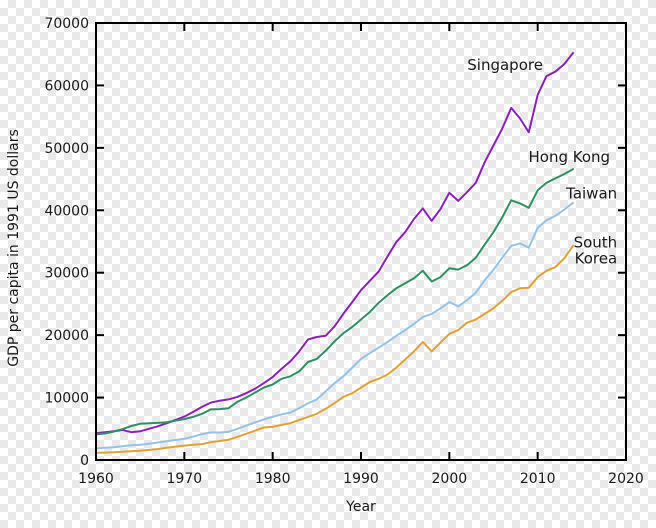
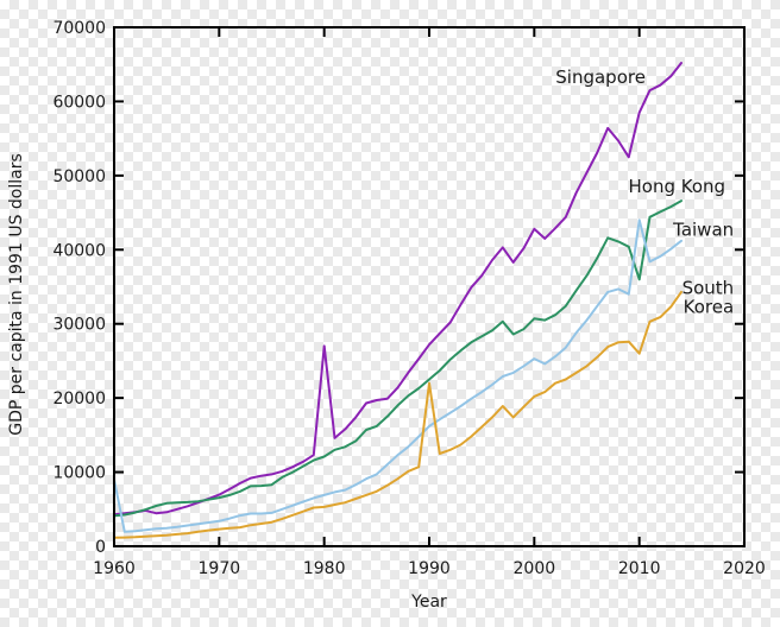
Taiwan/1960: 2000 -> 9000
Singapore/1980: 13000 -> 27000
South Korea/1990: 12000 -> 22000
Hong Kong/2010: 43000 -> 36000
Taiwan/2010: 37000 -> 44000
South Korea/2010: 29000 -> 26000
